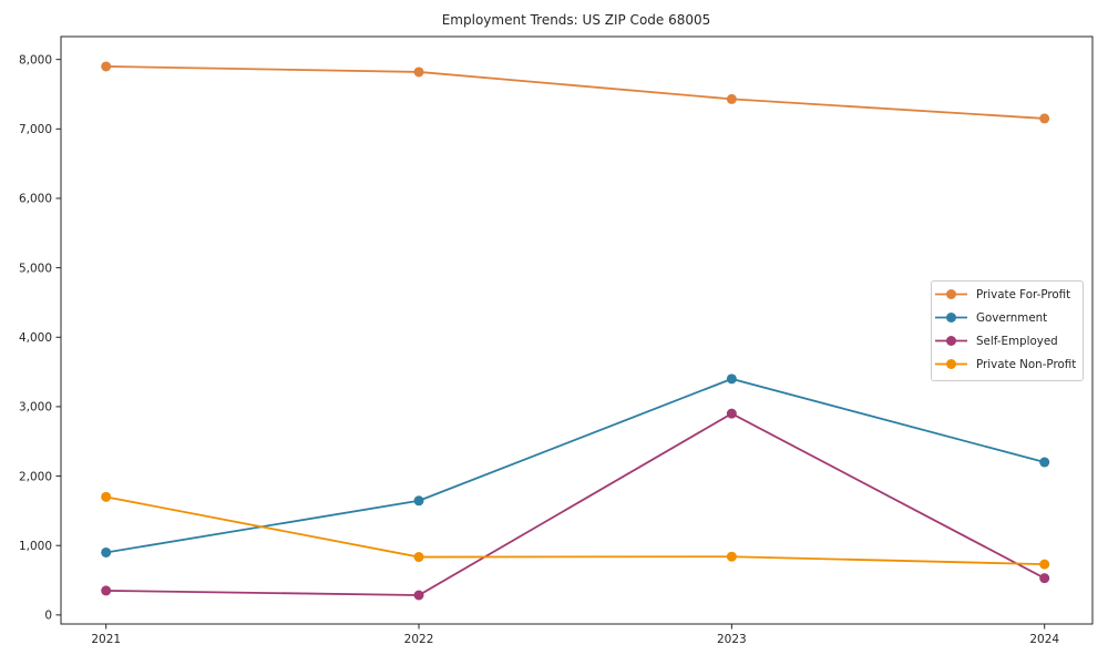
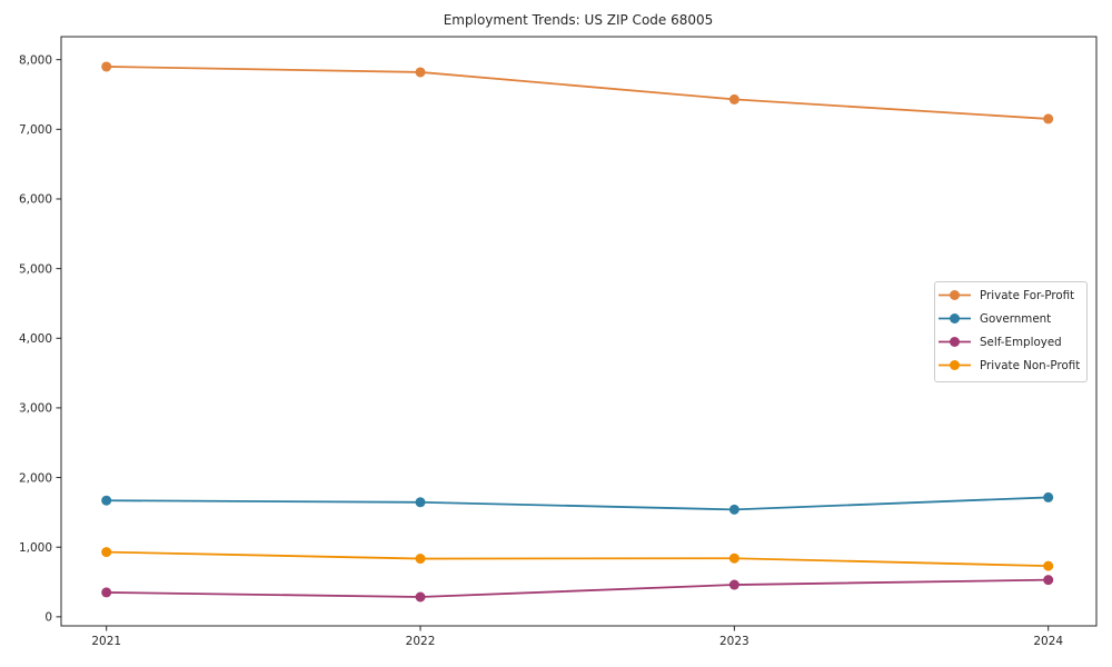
Government/2021: 900 -> 1700
Private Non-Profit/2021: 1700 -> 900
Government/2023: 3400 -> 1500
Self-Employed/2023: 2900 -> 500
Government/2024: 2200 -> 1700
